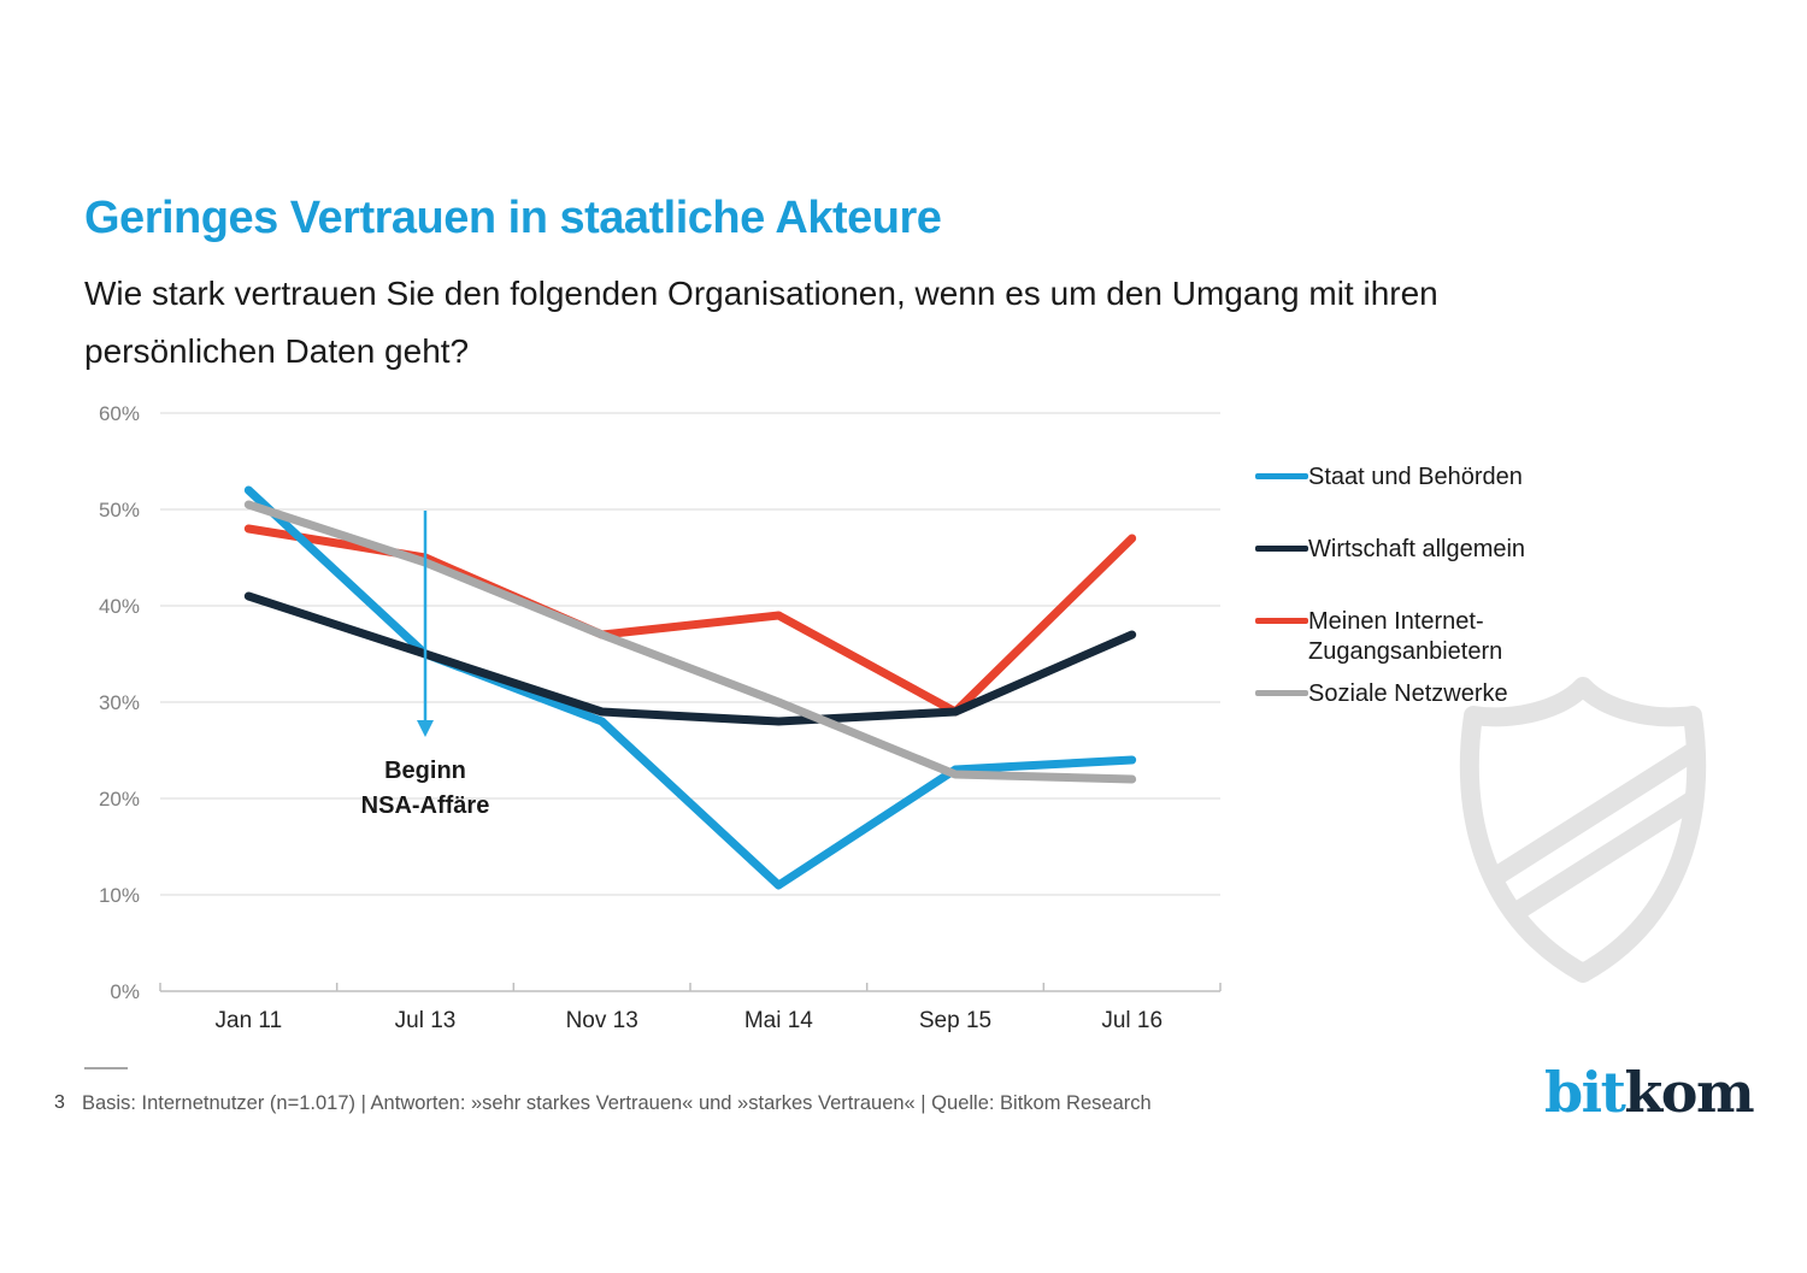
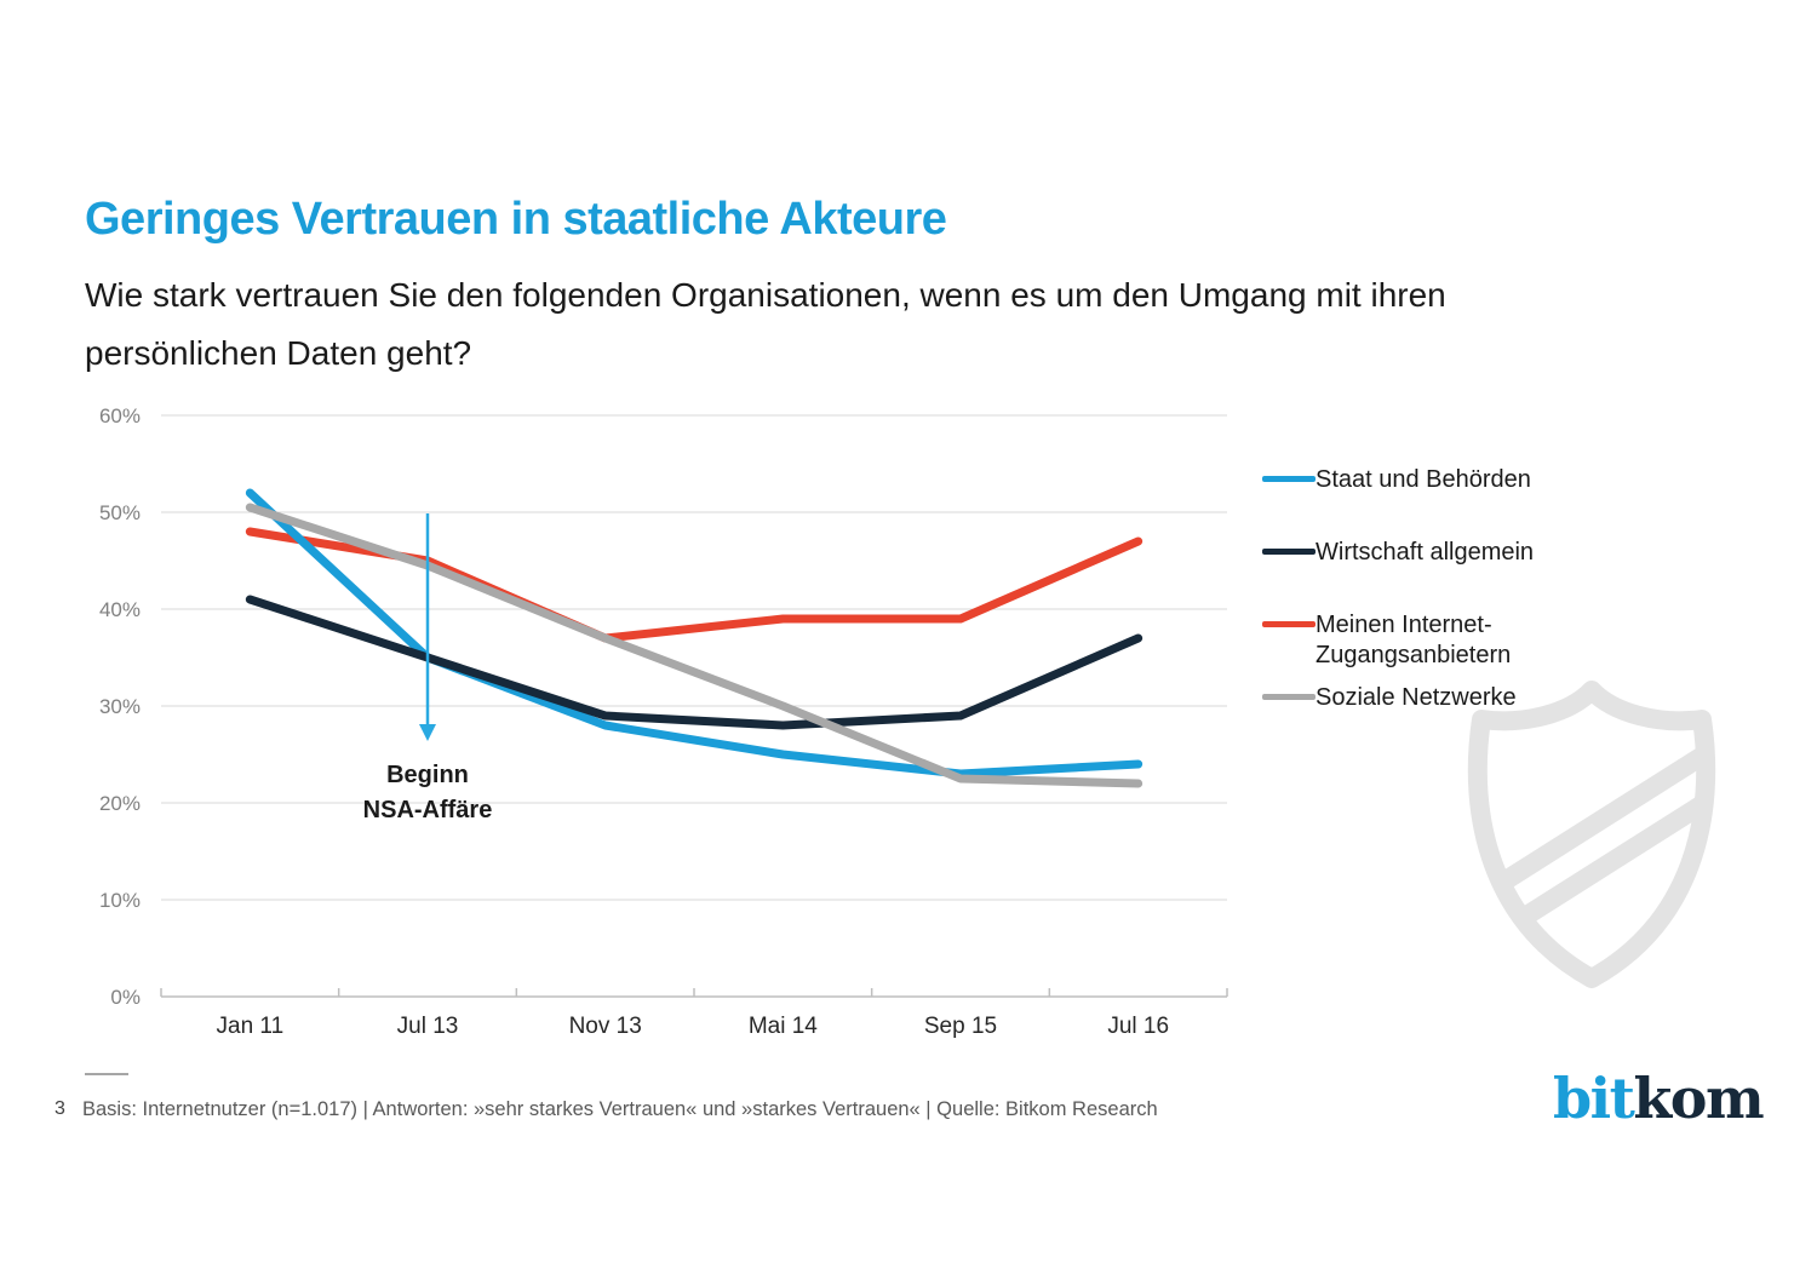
Staat und Behörden/Mai 14: 11% -> 25%
Meinen Internet-Zugangsanbietern/Sep 15: 29% -> 39%
